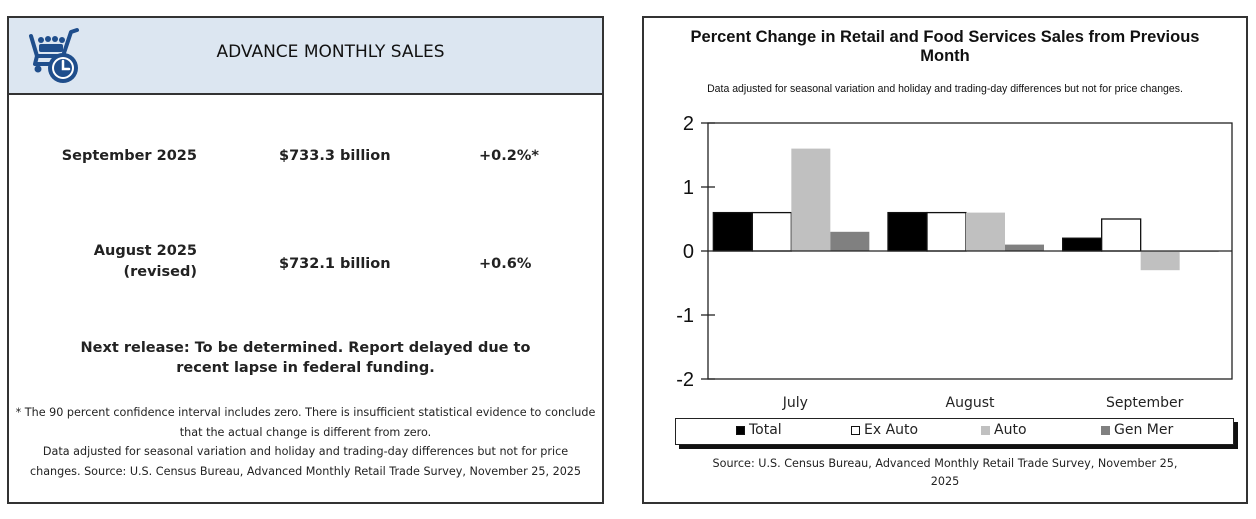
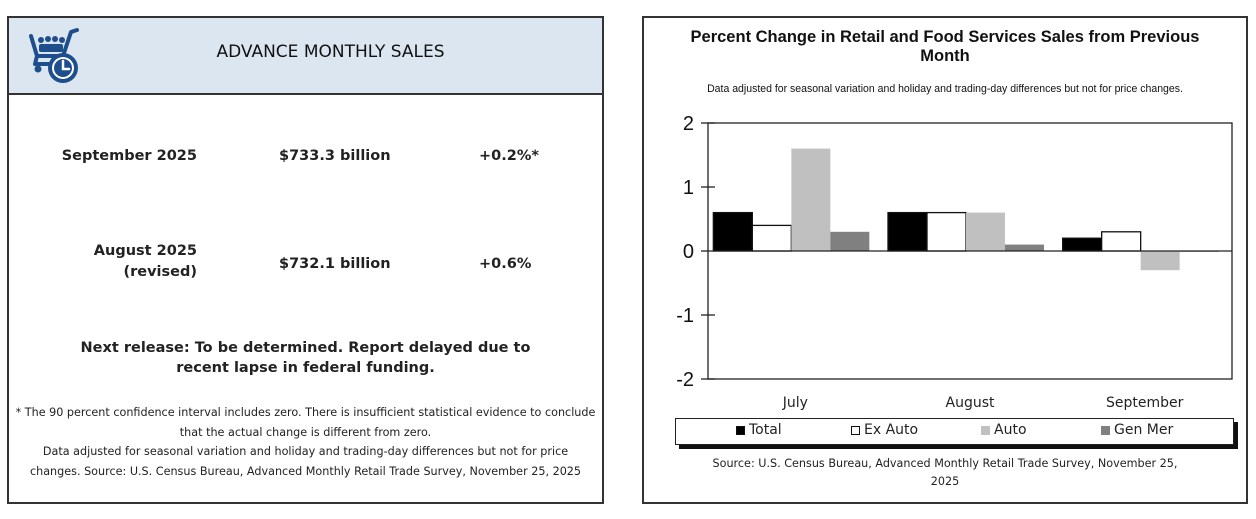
Ex Auto/July: 0.6 -> 0.4
Ex Auto/September: 0.5 -> 0.3
